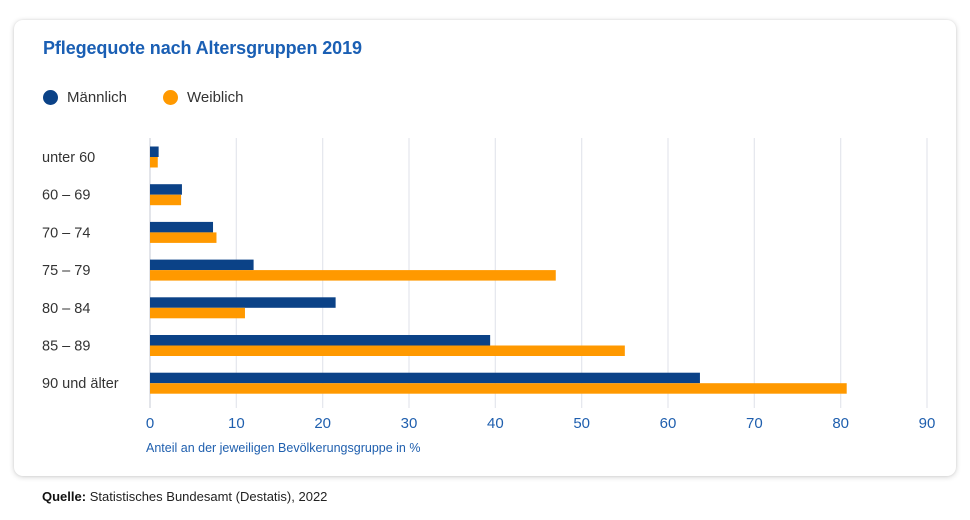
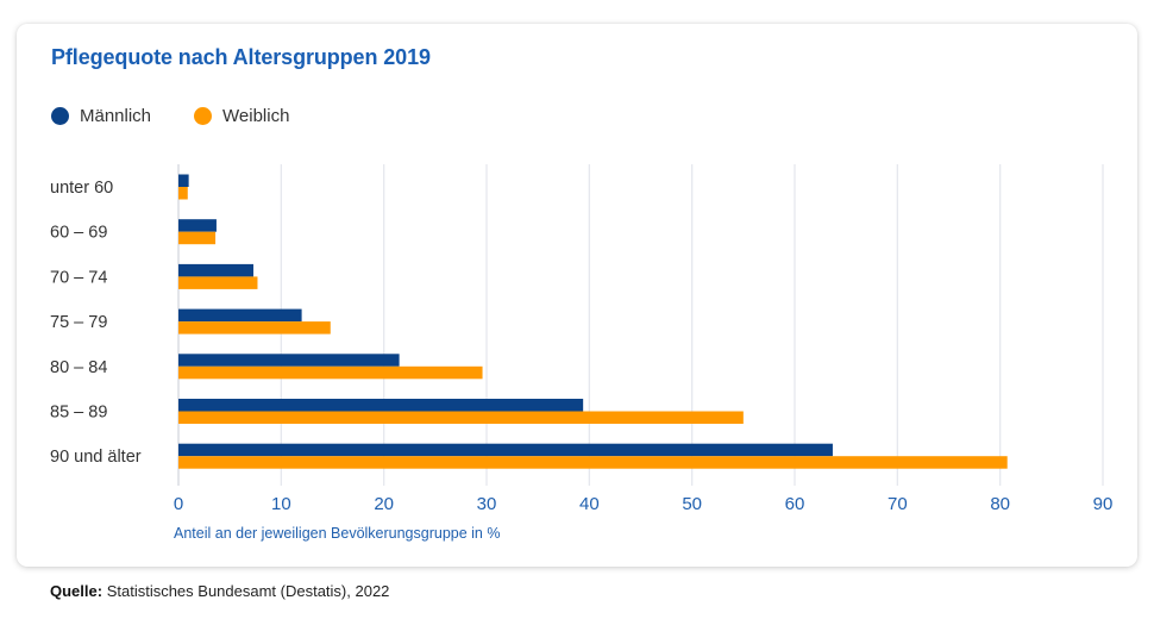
Weiblich/75 – 79: 47 -> 15
Weiblich/80 – 84: 11 -> 30
